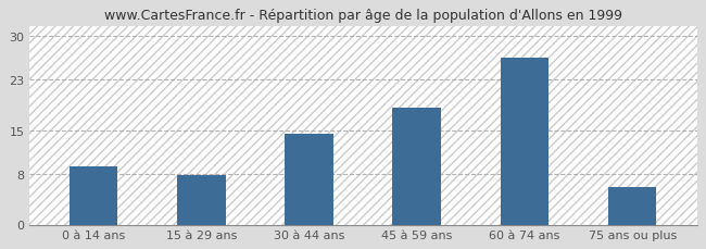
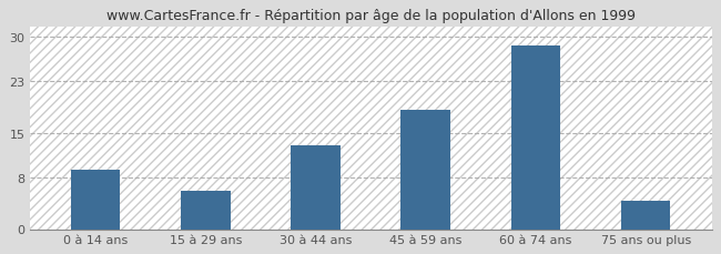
15 à 29 ans: 7.8 -> 6.0
30 à 44 ans: 14.5 -> 13.0
60 à 74 ans: 26.5 -> 28.6
75 ans ou plus: 6.0 -> 4.4
